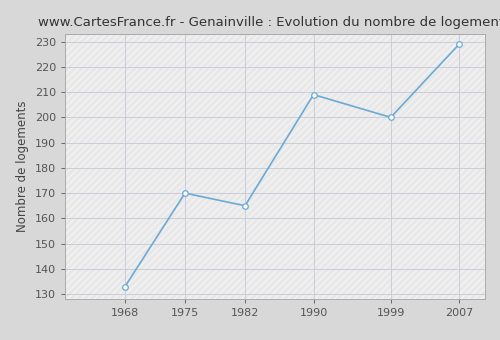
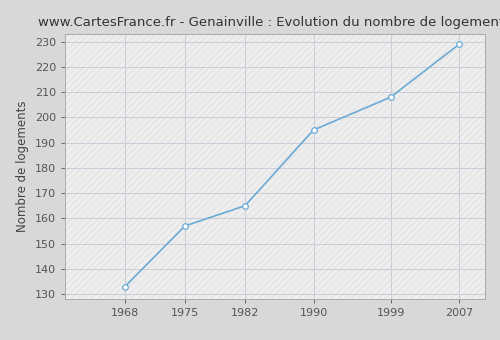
1975: 170 -> 157
1990: 209 -> 195
1999: 200 -> 208
